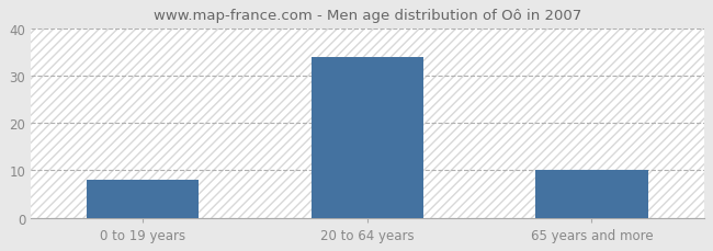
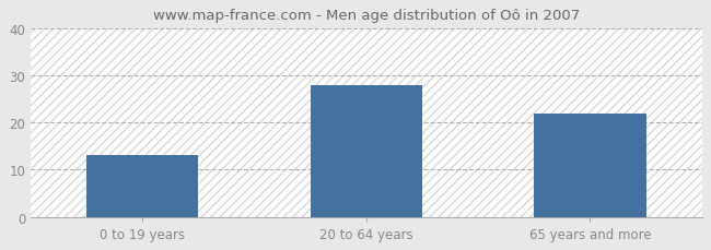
0 to 19 years: 8 -> 13
20 to 64 years: 34 -> 28
65 years and more: 10 -> 22
